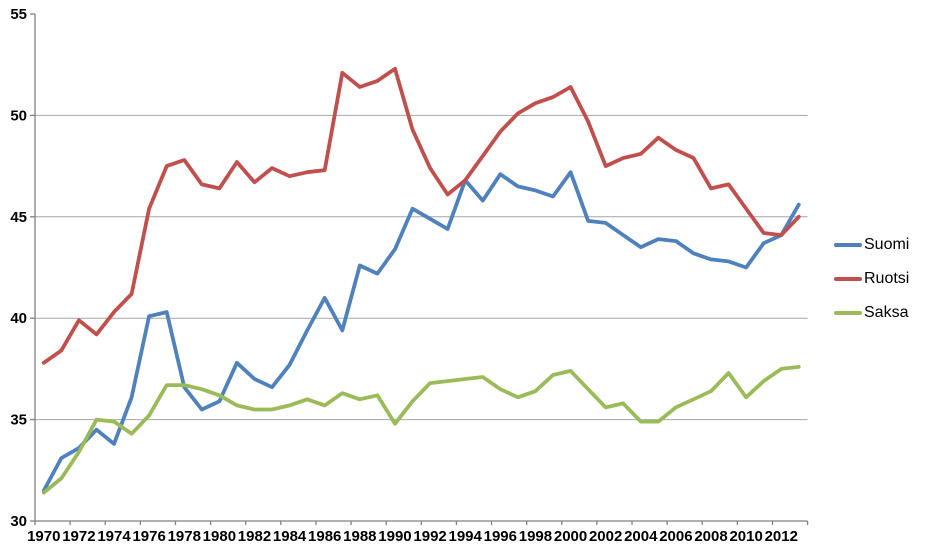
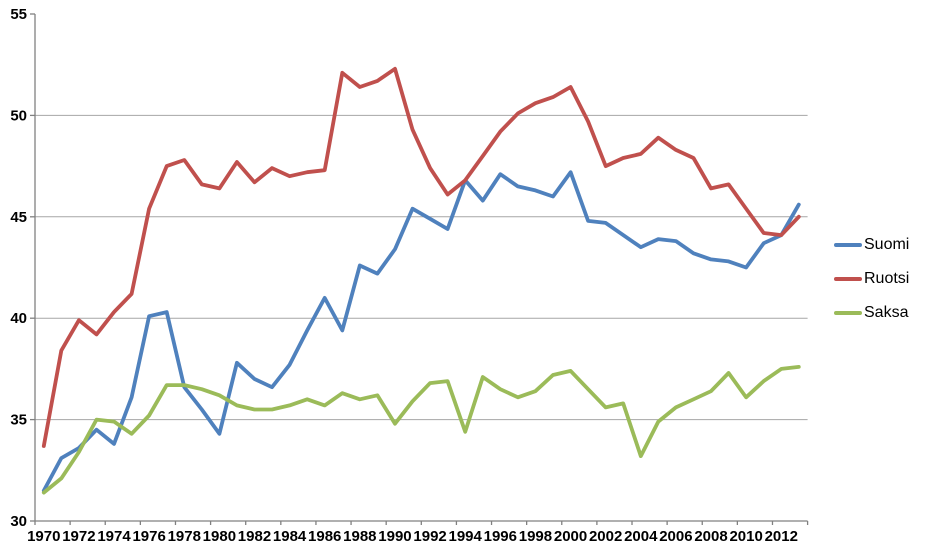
Ruotsi/1970: 37.8 -> 33.7
Suomi/1980: 35.9 -> 34.3
Saksa/1994: 37.0 -> 34.4
Saksa/2004: 34.9 -> 33.2
